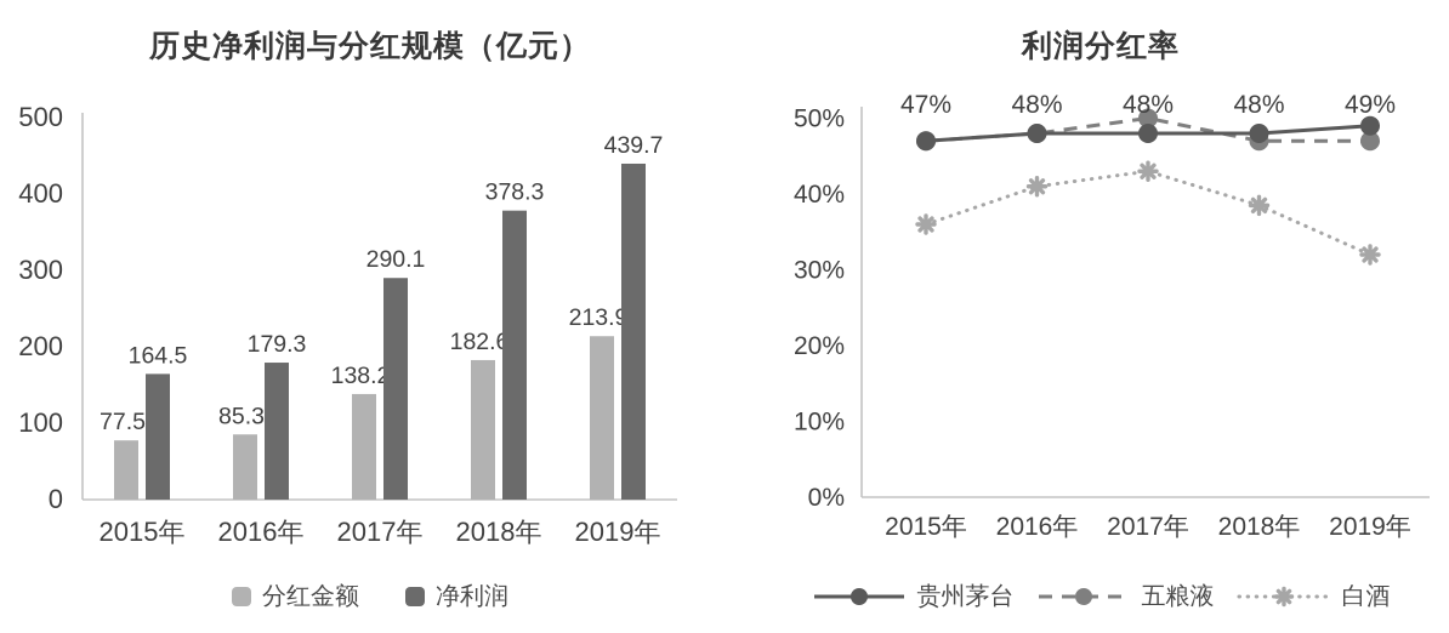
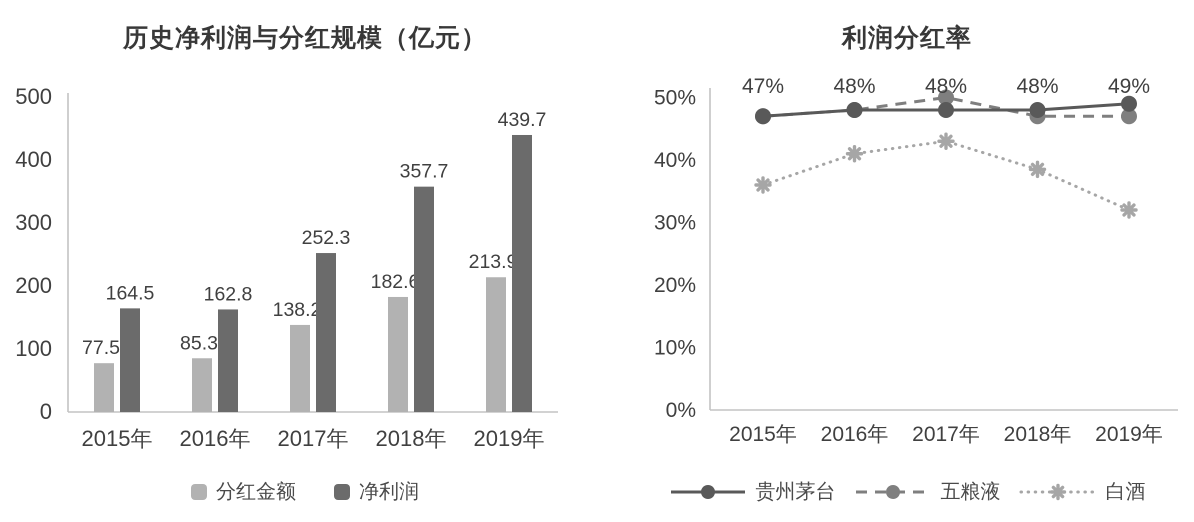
历史净利润与分红规模（亿元）/净利润/2016年: 179.3 -> 162.8
历史净利润与分红规模（亿元）/净利润/2017年: 290.1 -> 252.3
历史净利润与分红规模（亿元）/净利润/2018年: 378.3 -> 357.7
